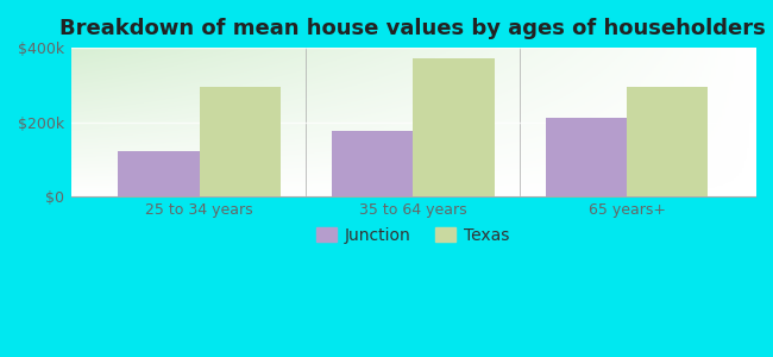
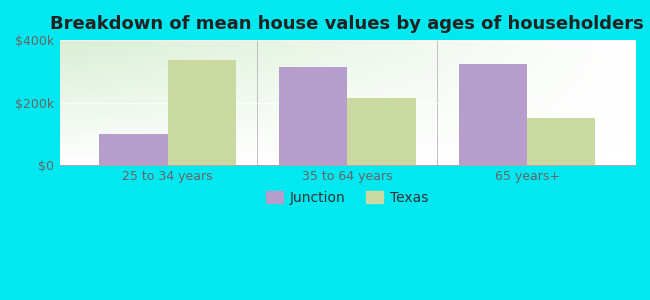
Junction/25 to 34 years: $120k -> $100k
Texas/25 to 34 years: $295k -> $335k
Junction/35 to 64 years: $175k -> $315k
Texas/35 to 64 years: $370k -> $215k
Junction/65 years+: $210k -> $325k
Texas/65 years+: $295k -> $150k
